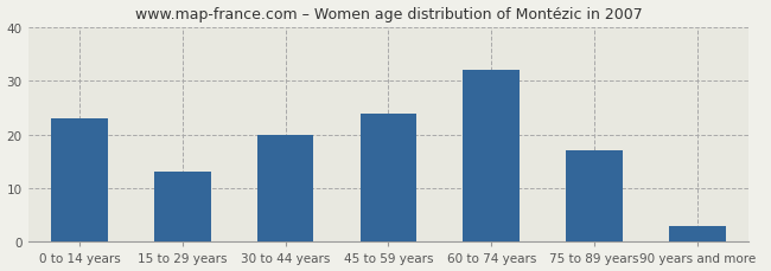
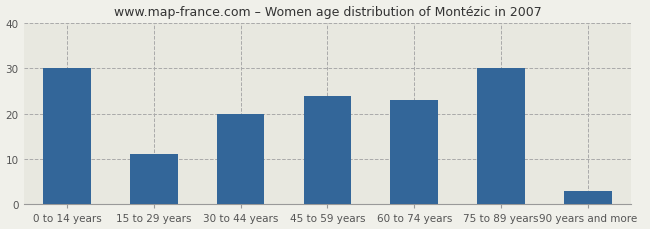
0 to 14 years: 23 -> 30
15 to 29 years: 13 -> 11
60 to 74 years: 32 -> 23
75 to 89 years: 17 -> 30
